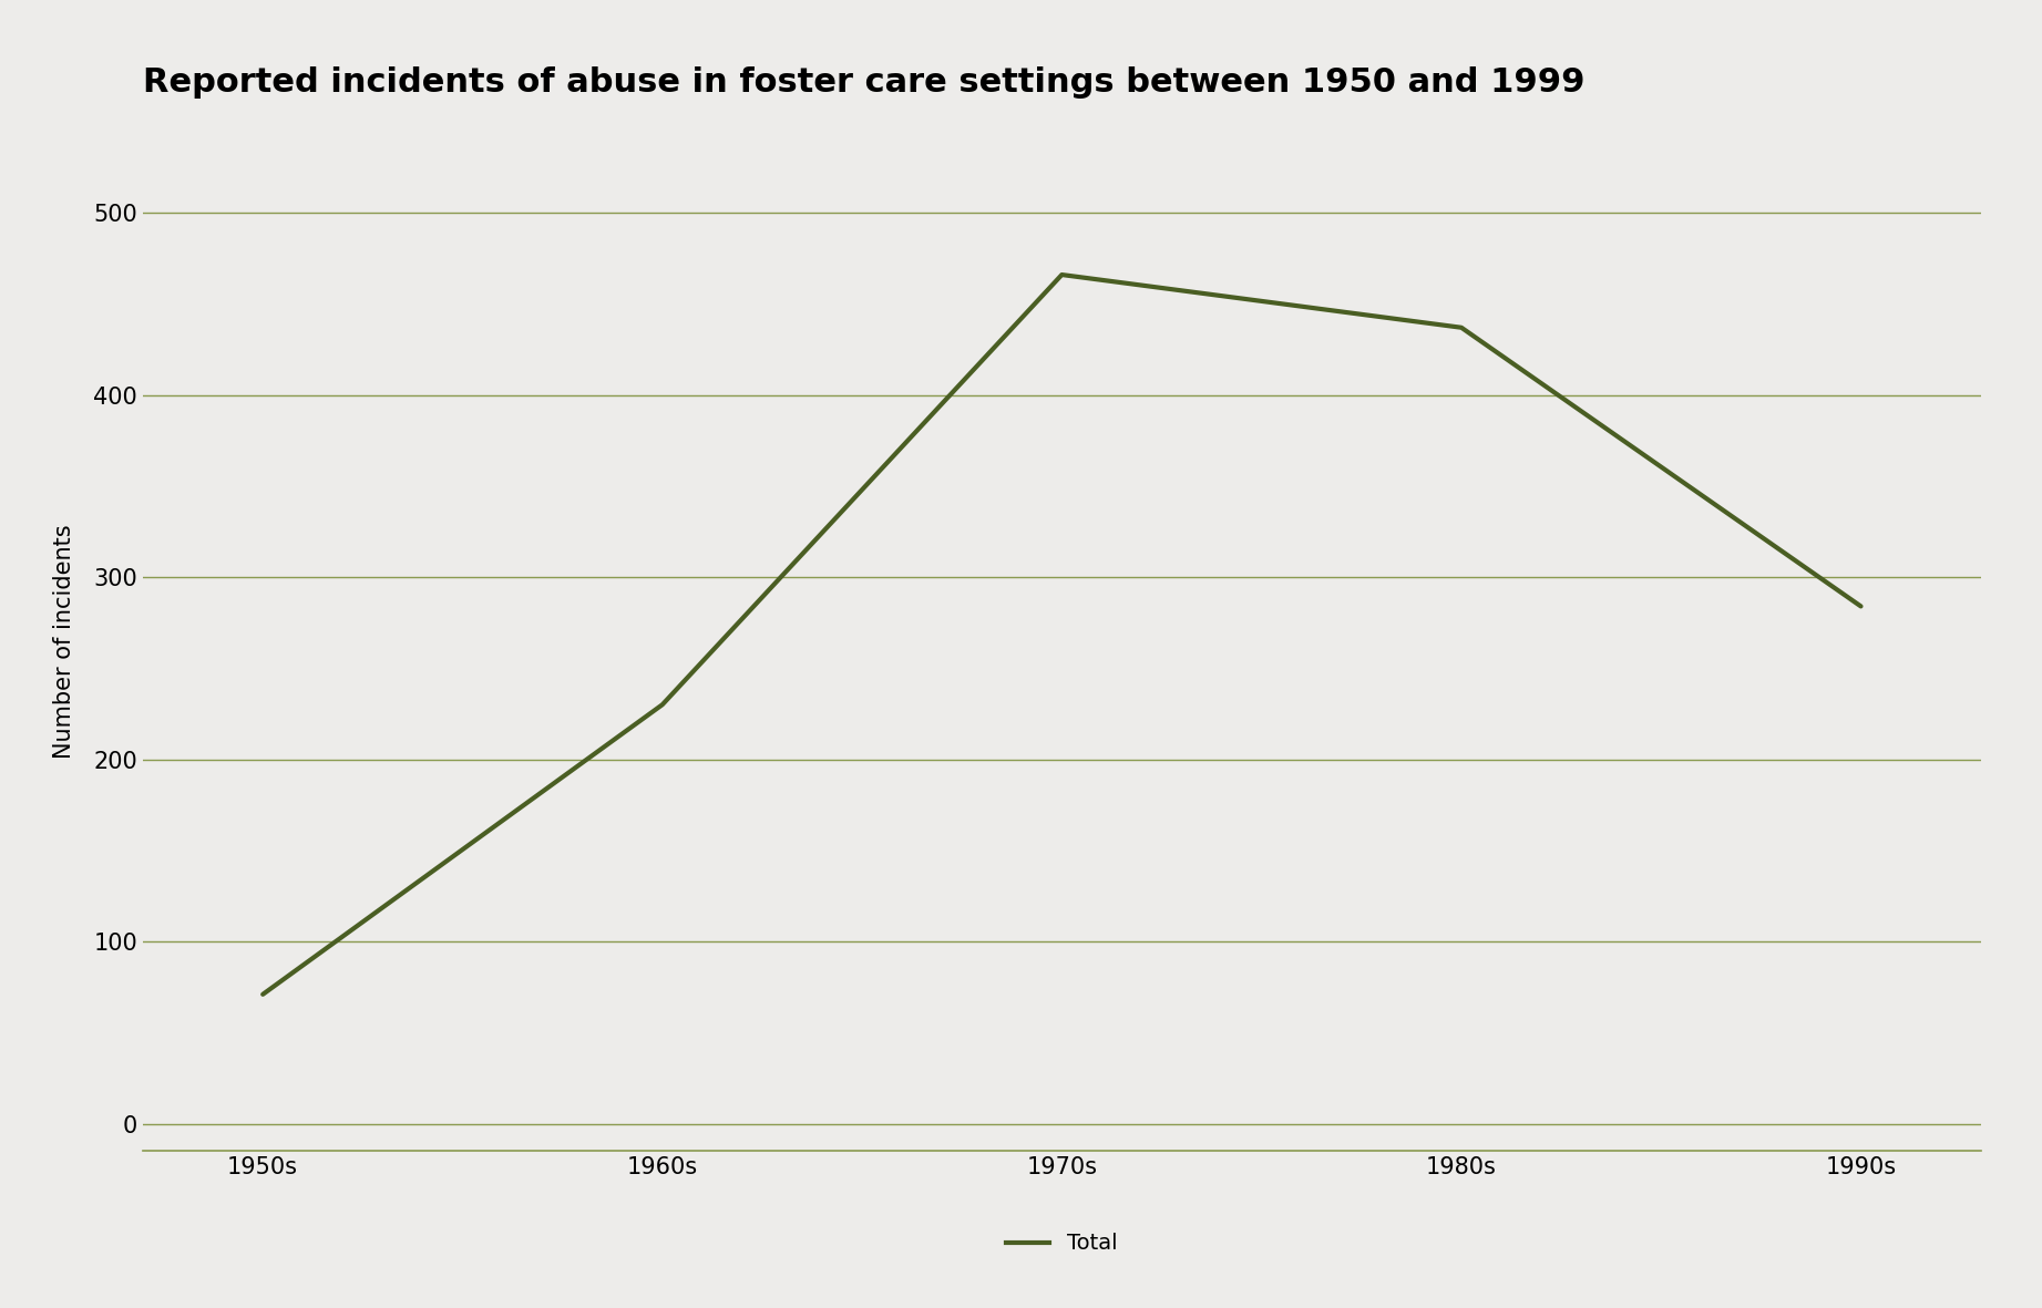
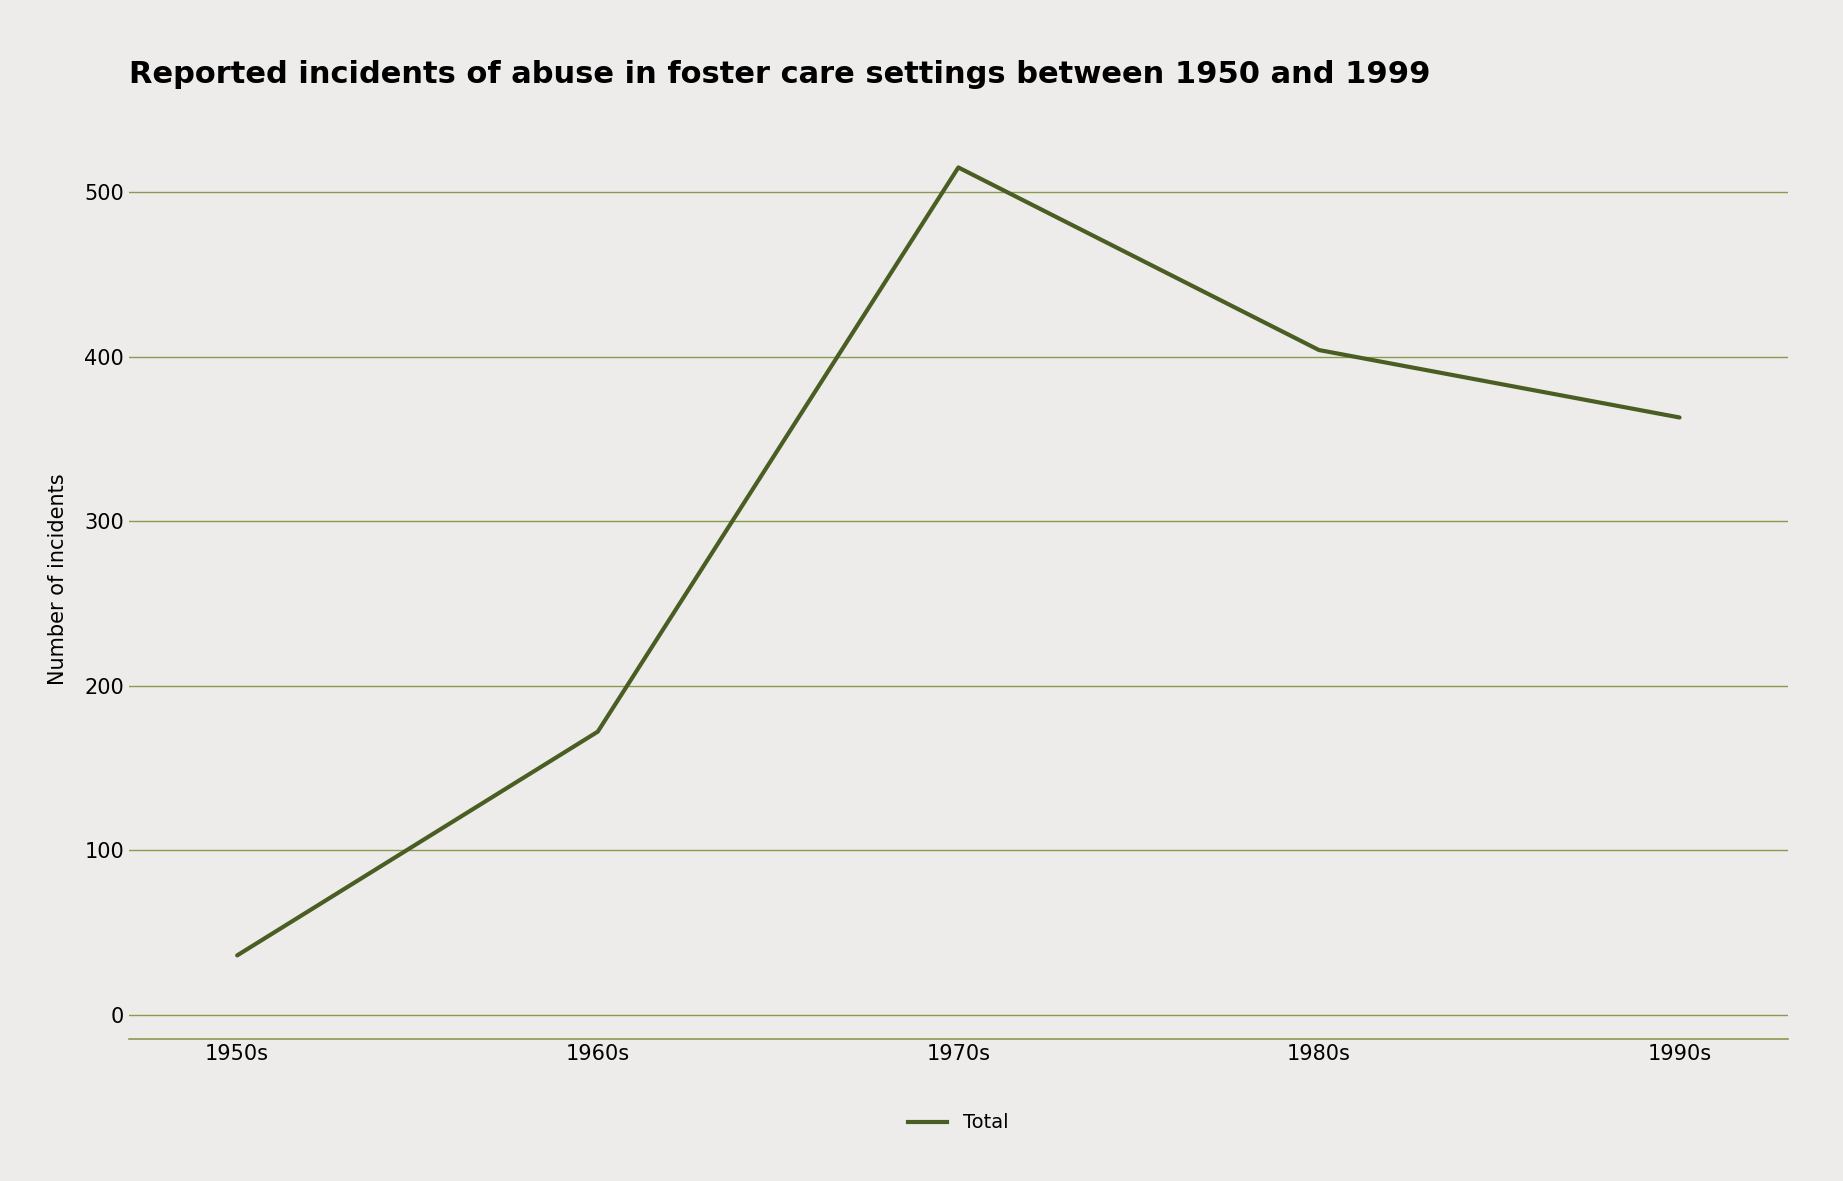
1950s: 71 -> 36
1960s: 230 -> 172
1970s: 466 -> 515
1980s: 437 -> 404
1990s: 284 -> 363
